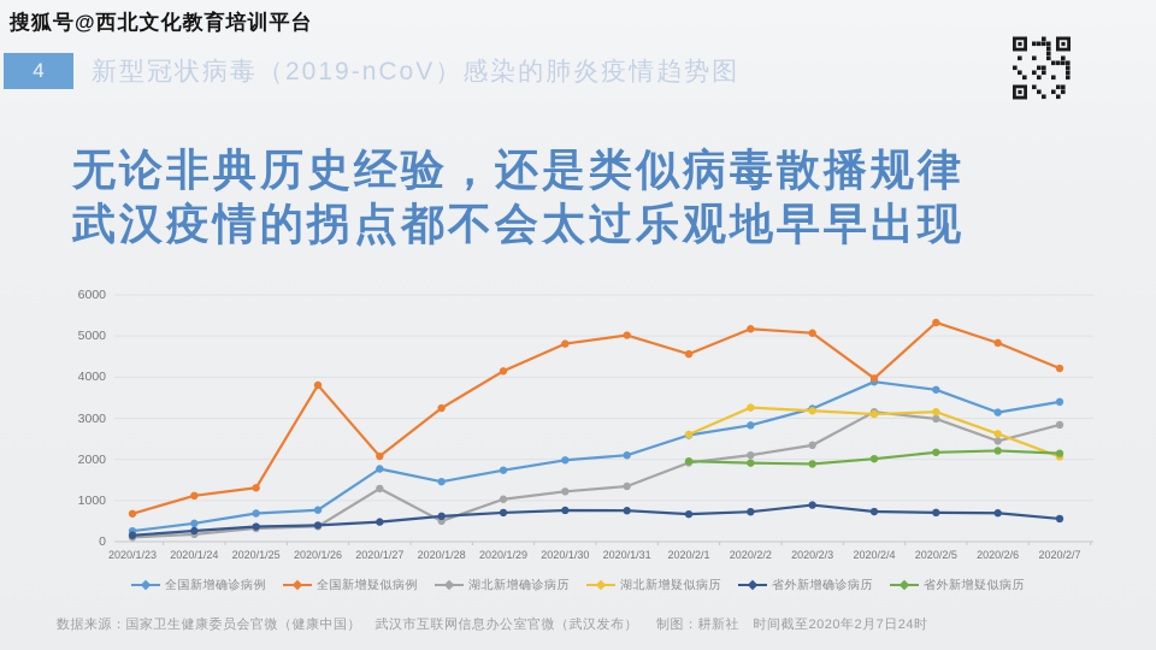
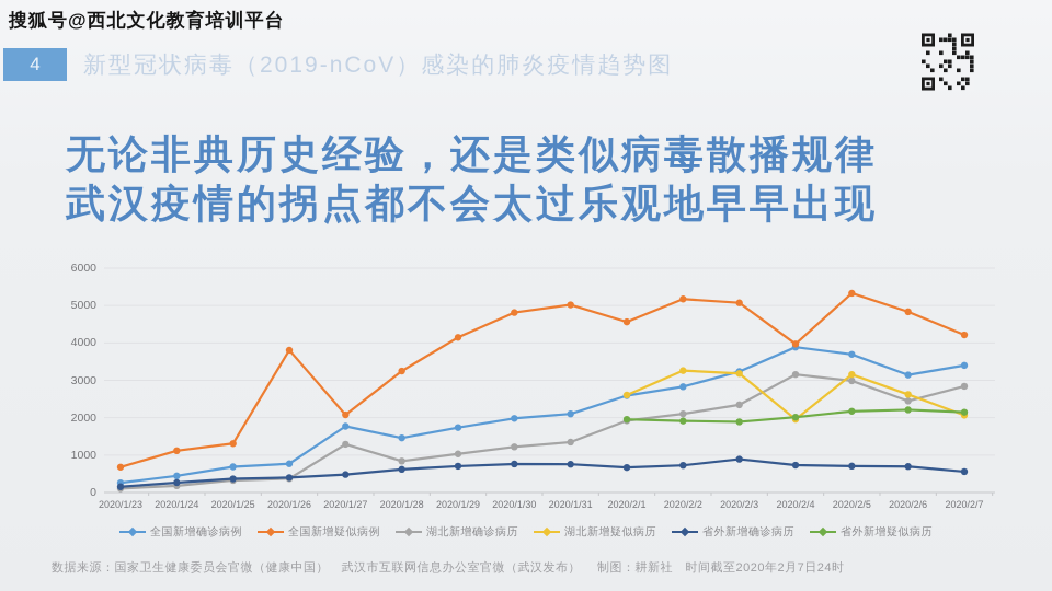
湖北新增确诊病历/2020/1/28: 500 -> 800
湖北新增疑似病历/2020/2/4: 3100 -> 2000
